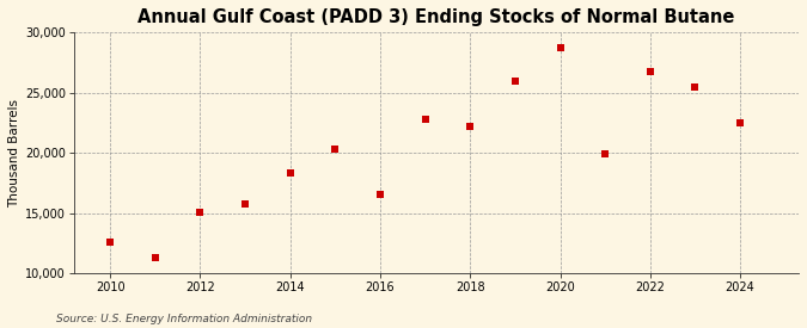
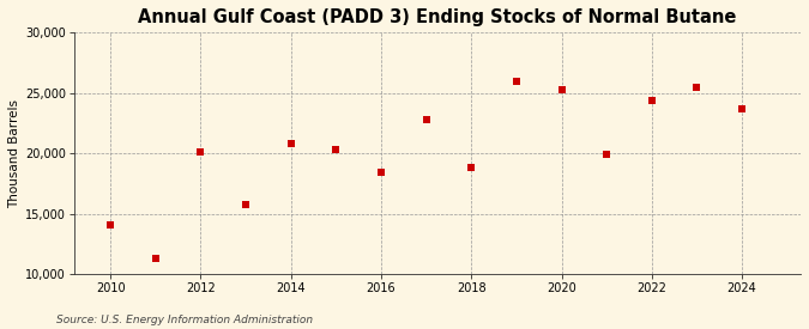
2010: 12,600 -> 14,100
2012: 15,100 -> 20,100
2014: 18,300 -> 20,800
2016: 16,600 -> 18,400
2018: 22,200 -> 18,800
2020: 28,700 -> 25,300
2022: 26,800 -> 24,400
2024: 22,500 -> 23,700
